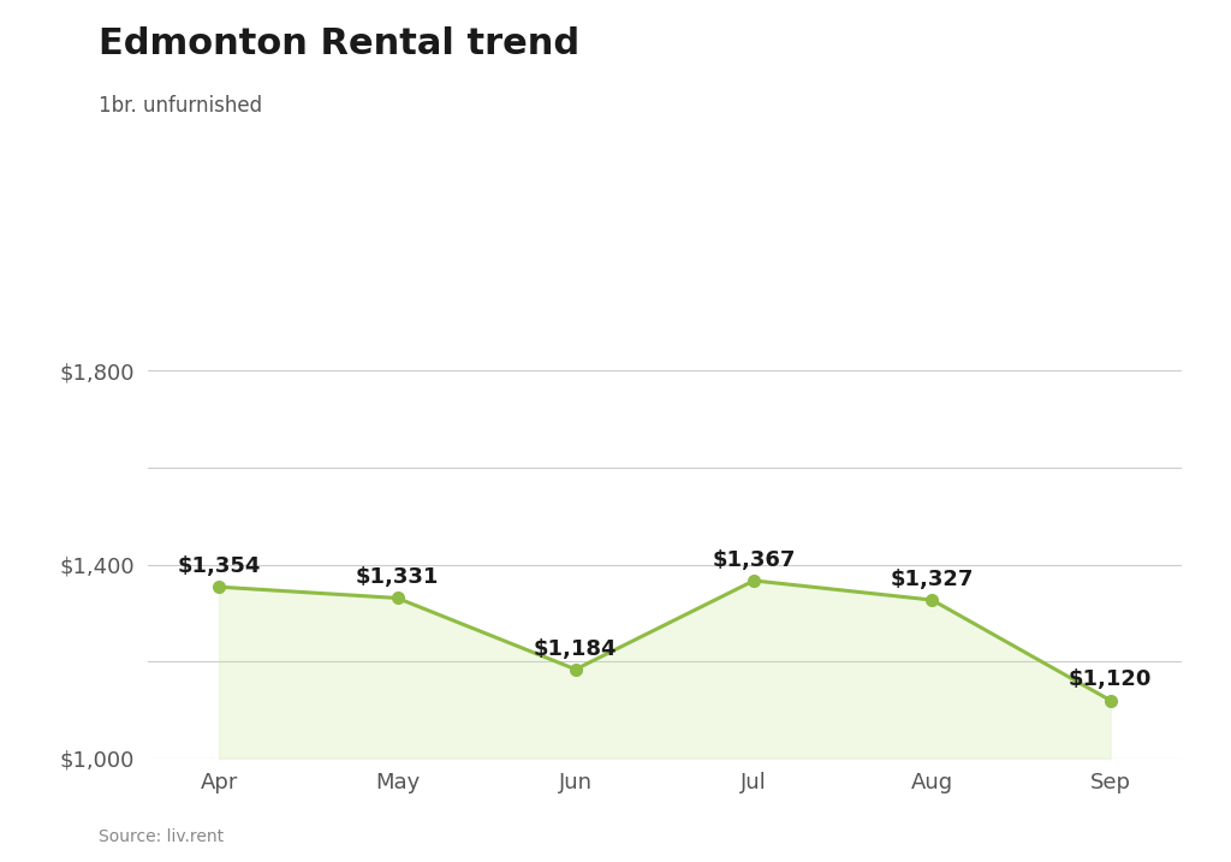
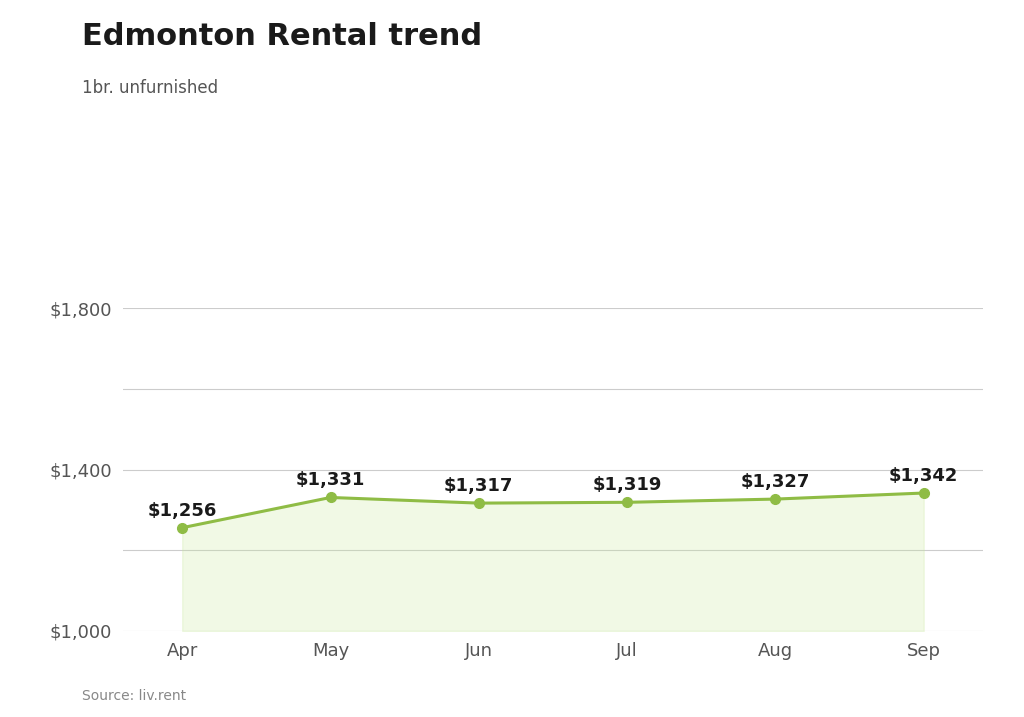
Apr: $1,354 -> $1,256
Jun: $1,184 -> $1,317
Jul: $1,367 -> $1,319
Sep: $1,120 -> $1,342
